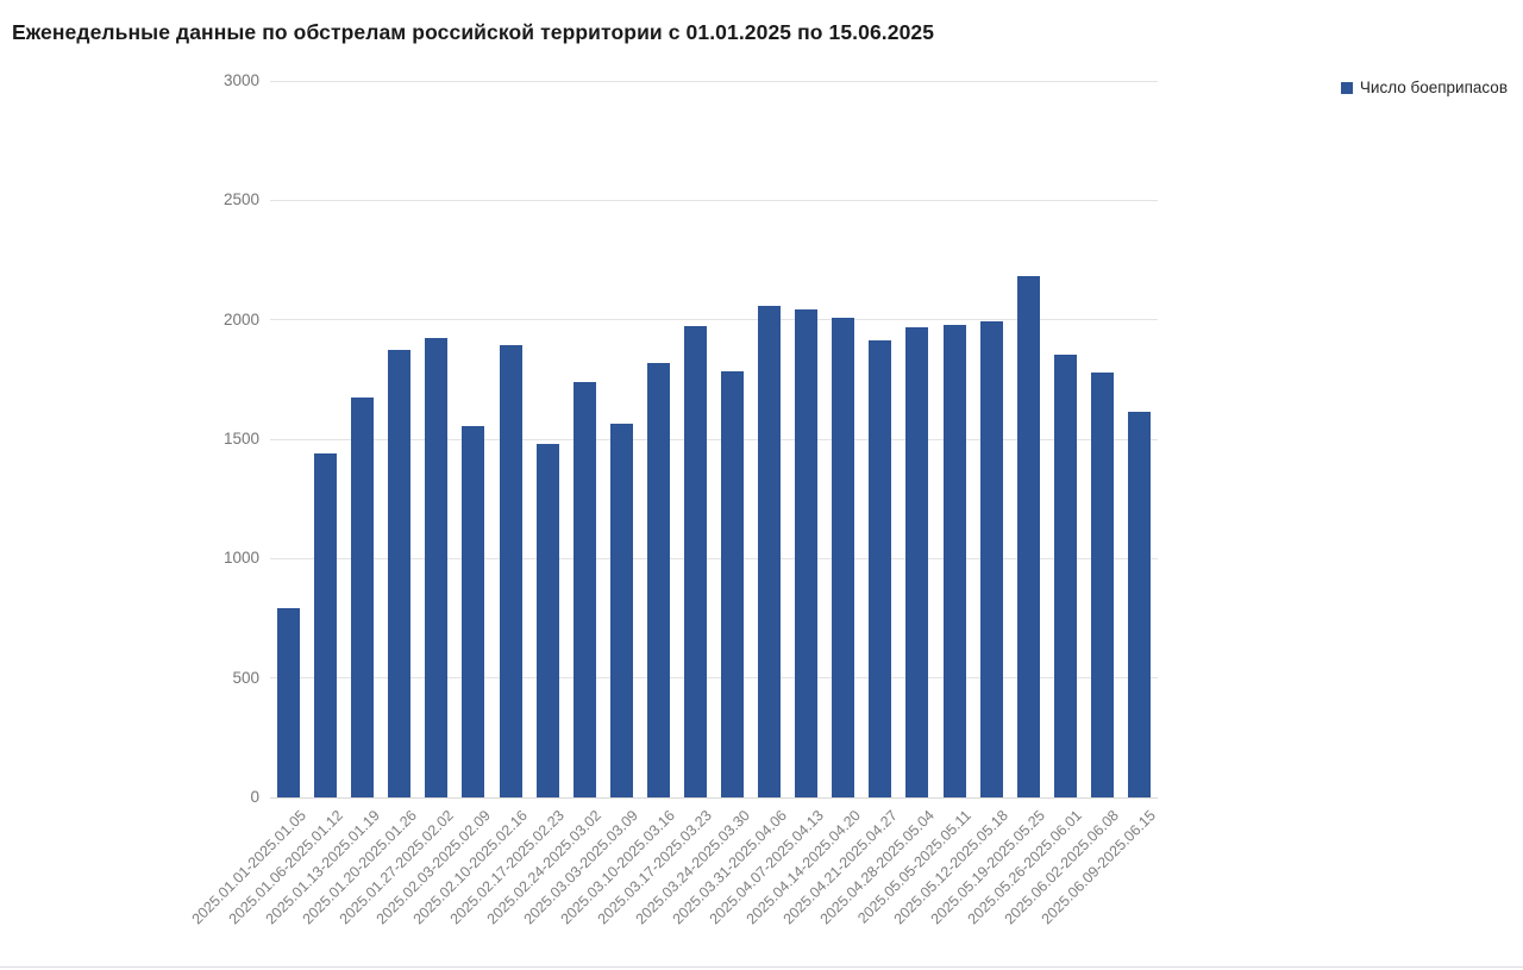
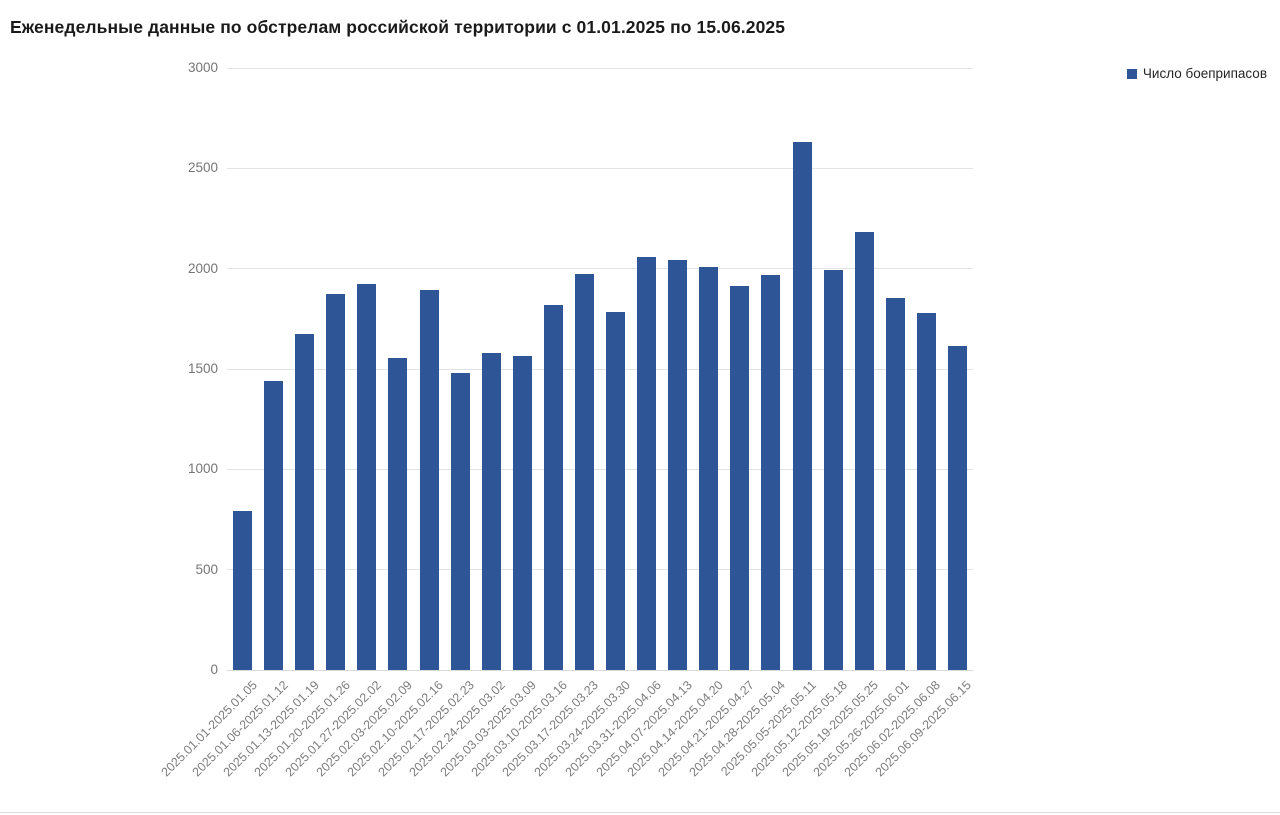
2025.02.24-2025.03.02: 1740 -> 1580
2025.05.05-2025.05.11: 1980 -> 2630
